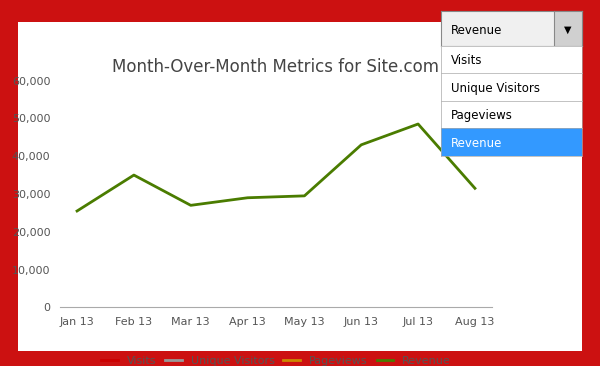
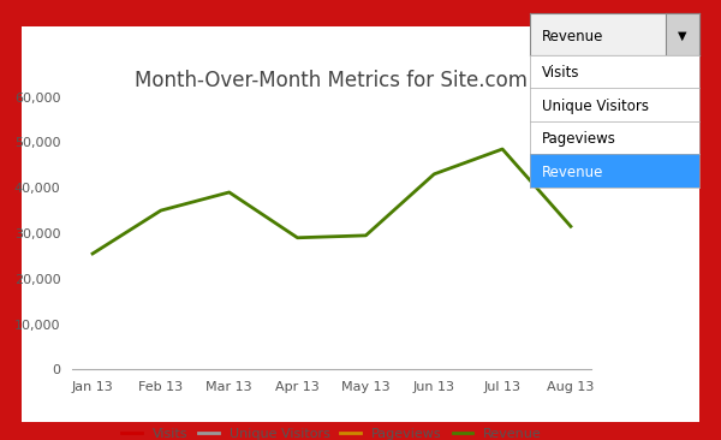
Mar 13: 27,000 -> 39,000
